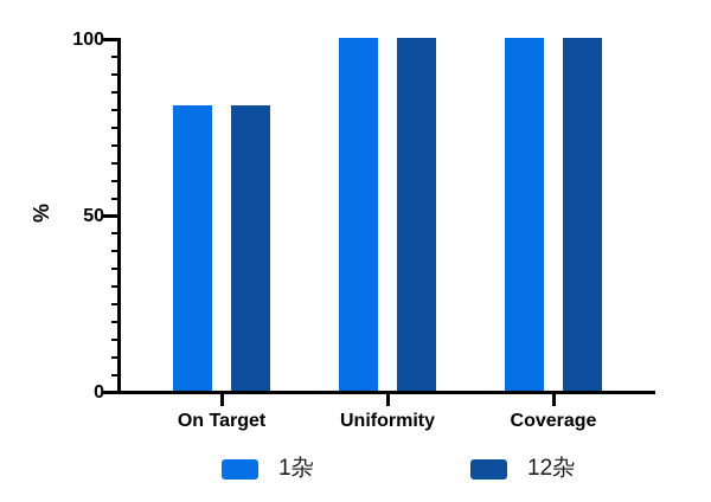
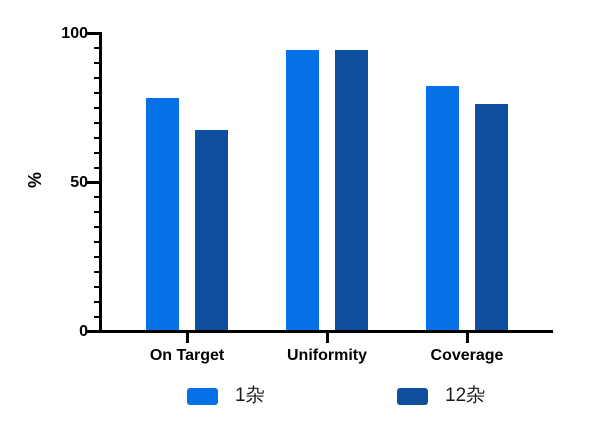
1杂/On Target: 81 -> 78
12杂/On Target: 81 -> 67
1杂/Uniformity: 100 -> 94
12杂/Uniformity: 100 -> 94
1杂/Coverage: 100 -> 82
12杂/Coverage: 100 -> 76
